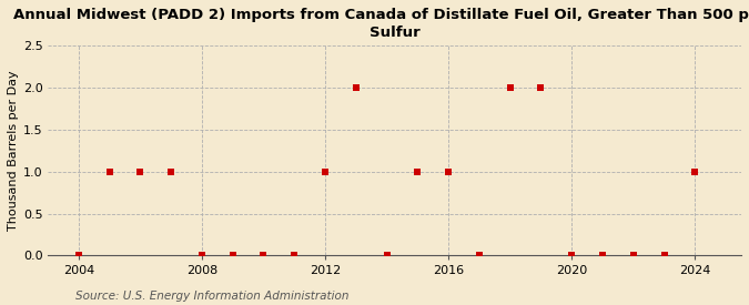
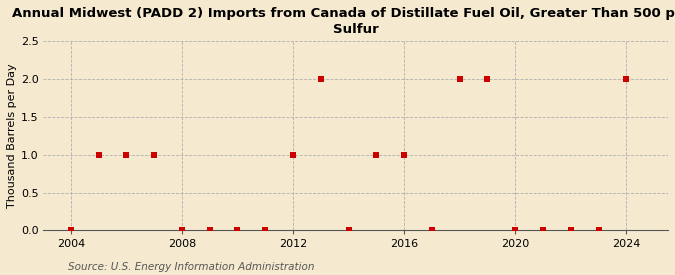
2024: 1 -> 2
